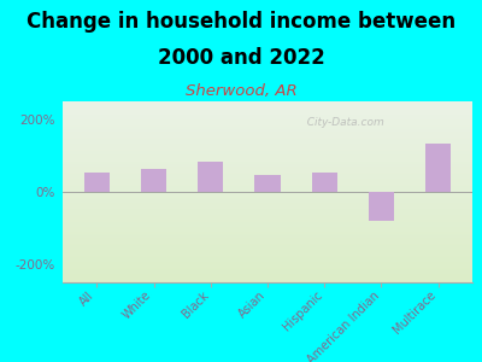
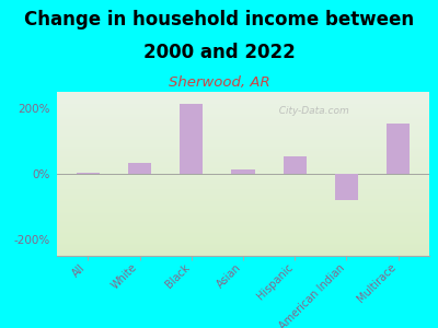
All: 55% -> 5%
White: 65% -> 35%
Black: 85% -> 215%
Asian: 48% -> 15%
Multirace: 135% -> 155%
